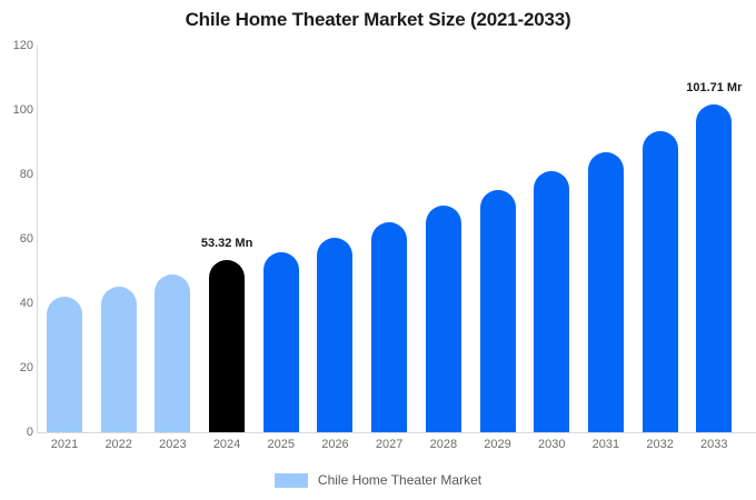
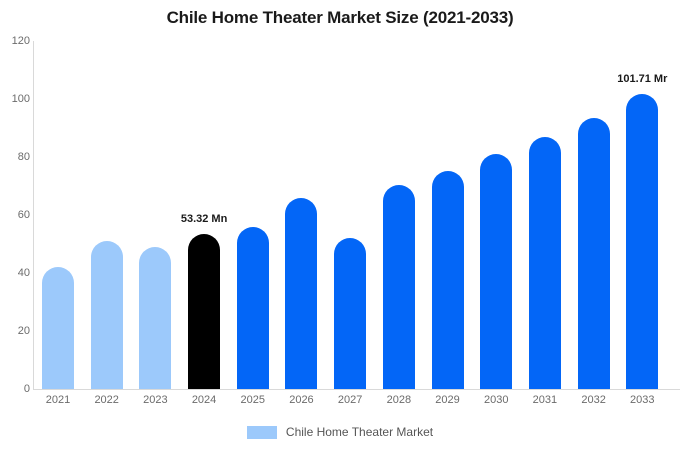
2022: 45 -> 51
2026: 60 -> 66
2027: 65 -> 52
